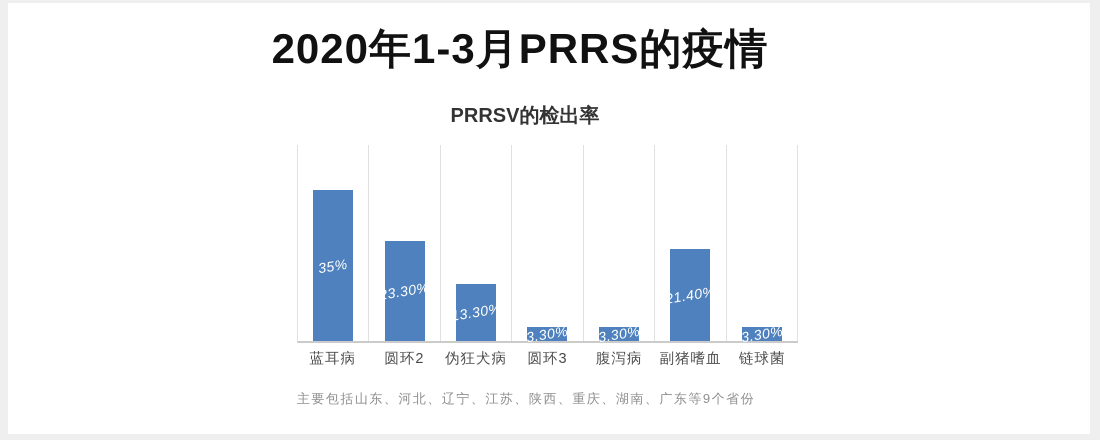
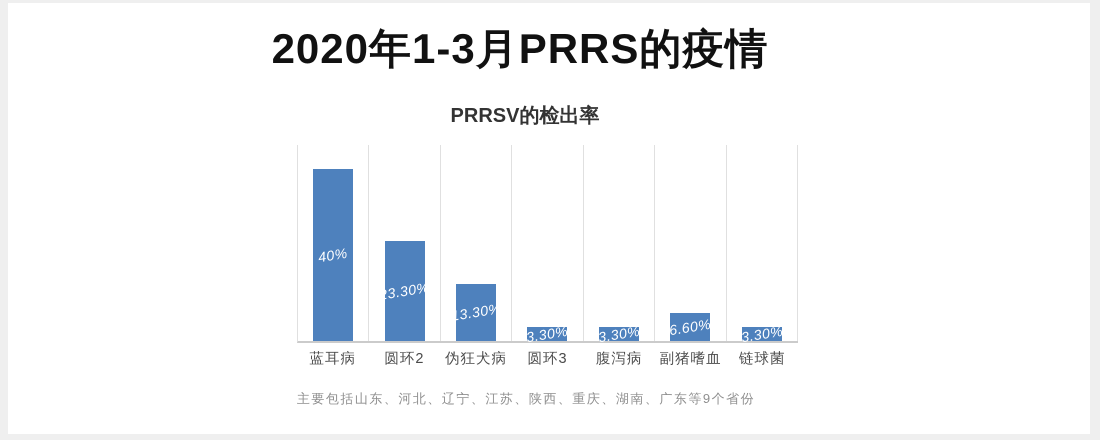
蓝耳病: 35% -> 40%
副猪嗜血: 21.40% -> 6.60%
